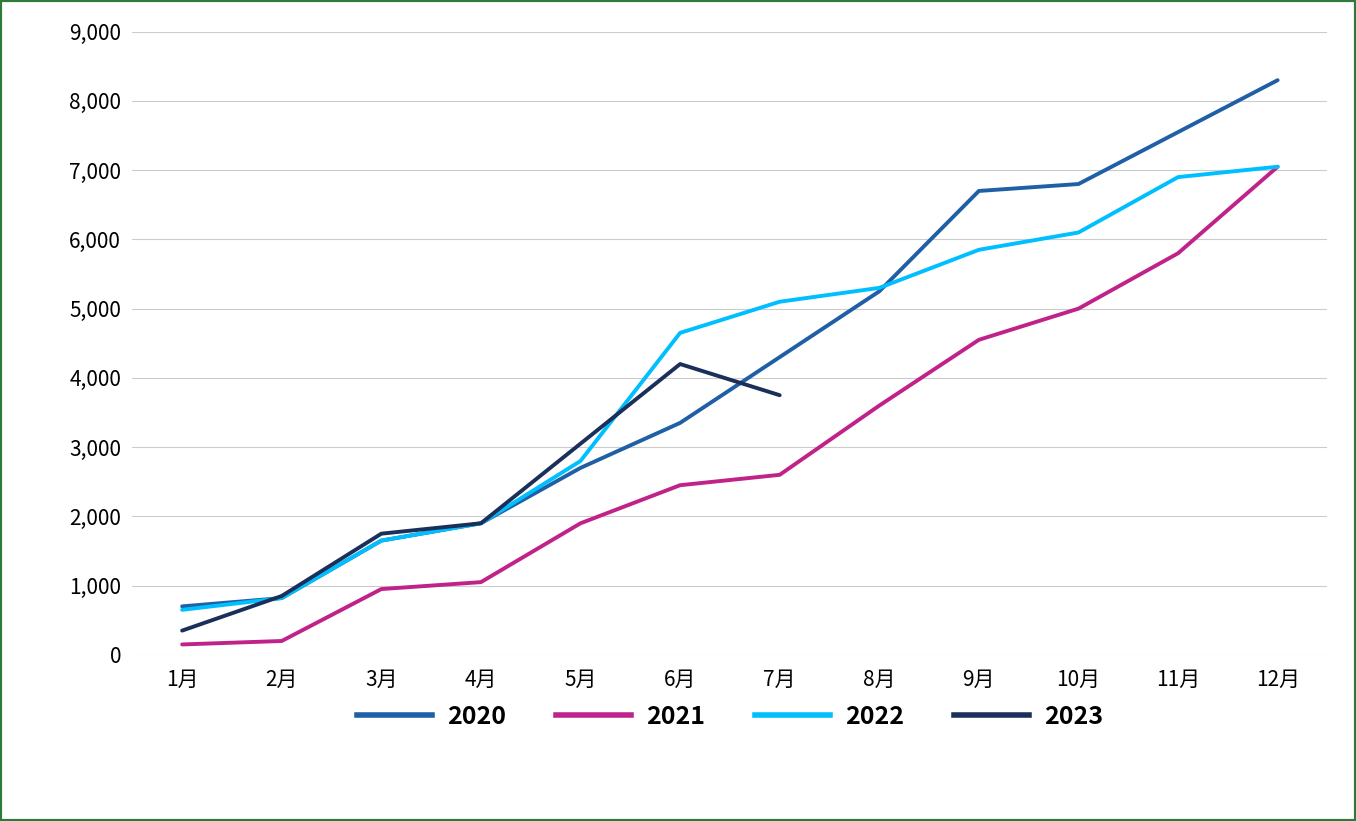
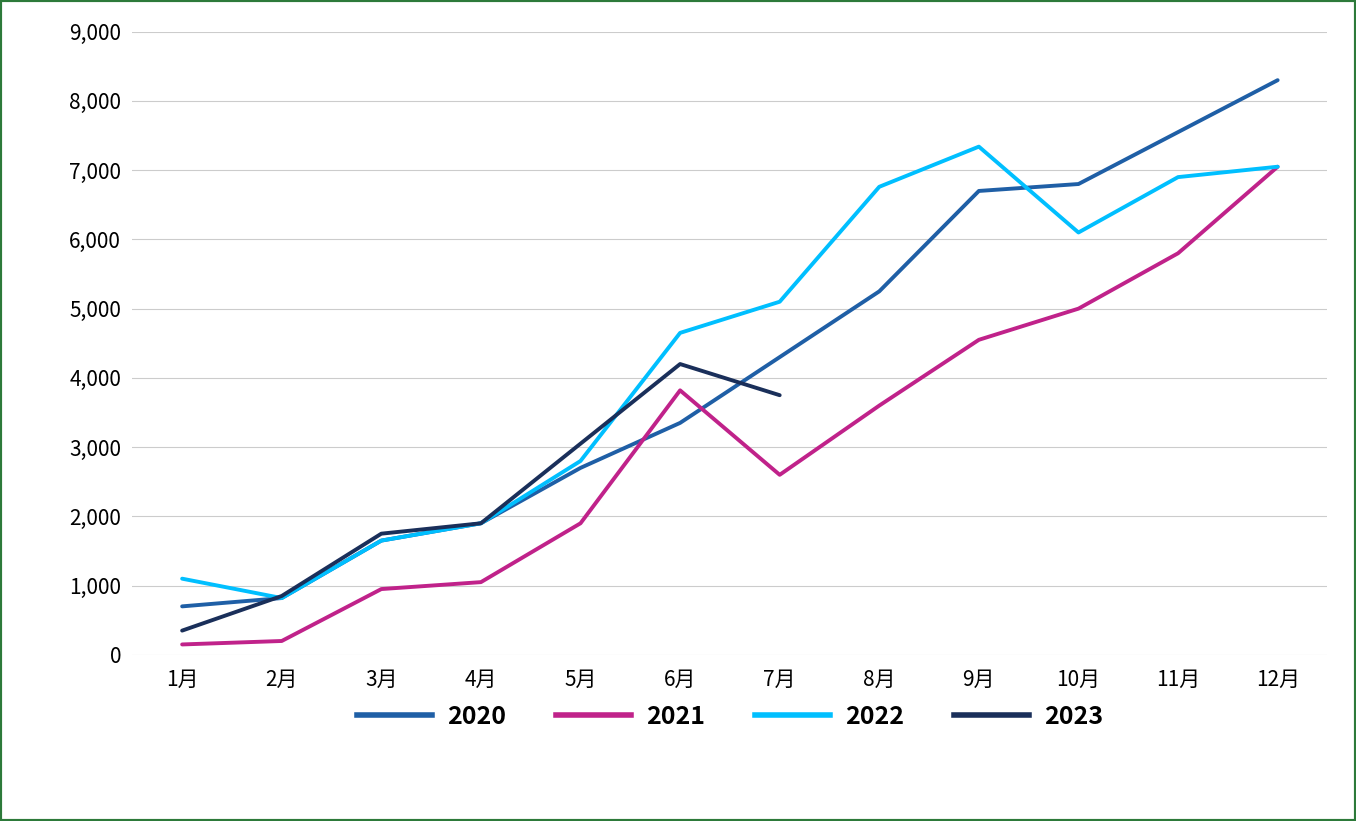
2022/1月: 650 -> 1,100
2021/6月: 2,450 -> 3,820
2022/8月: 5,300 -> 6,760
2022/9月: 5,850 -> 7,340
